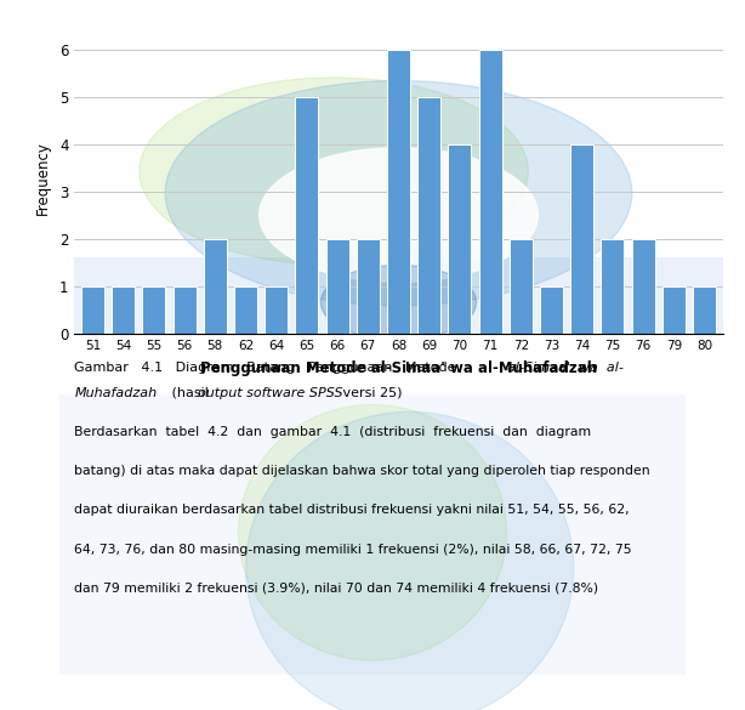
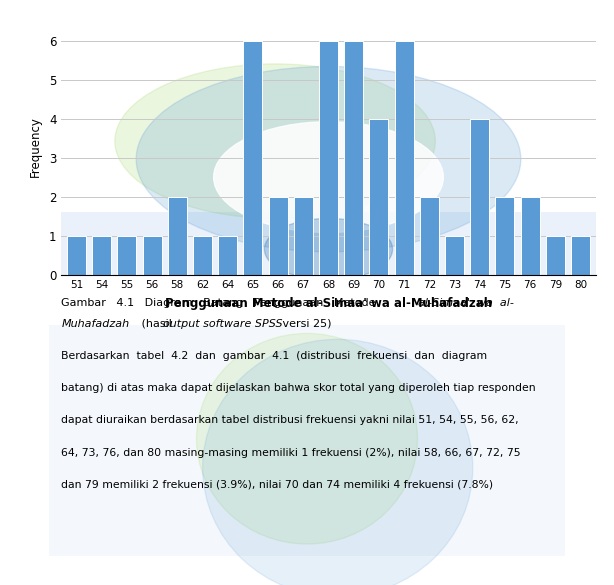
65: 5 -> 6
69: 5 -> 6
